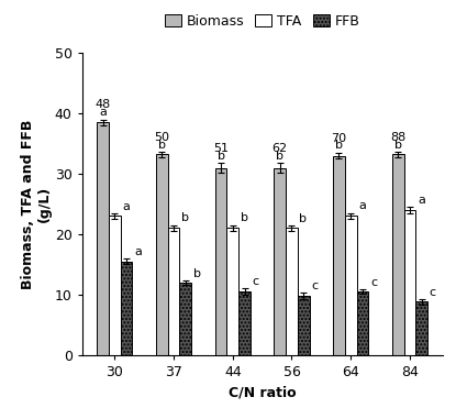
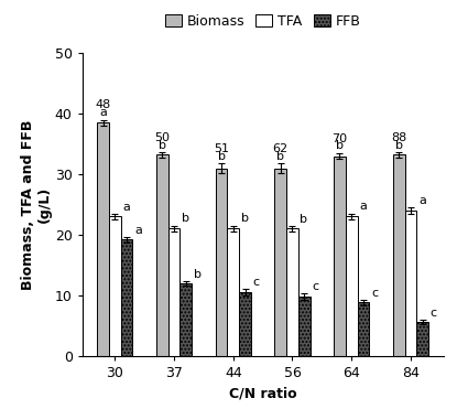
FFB/30: 15.5 -> 19.2
FFB/64: 10.5 -> 8.8
FFB/84: 8.8 -> 5.6
